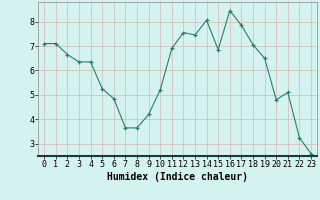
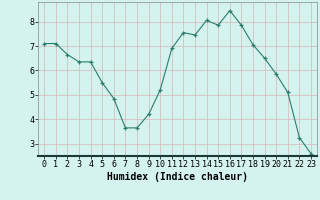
5: 5.25 -> 5.50
15: 6.85 -> 7.85
20: 4.80 -> 5.85
